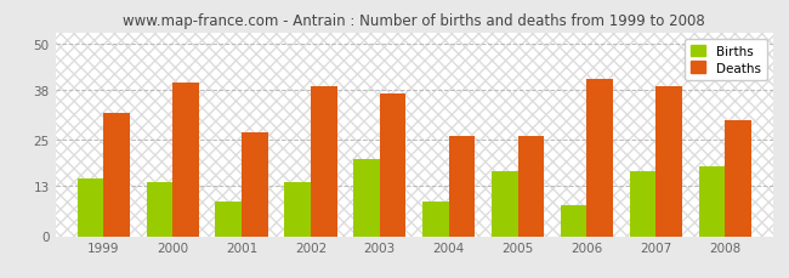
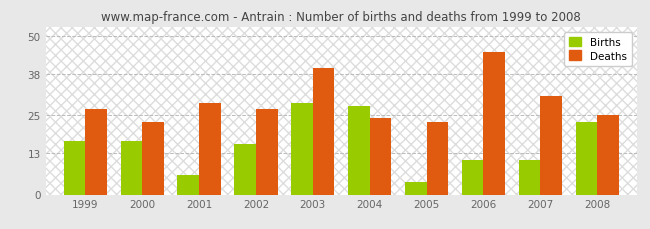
Births/1999: 15 -> 17
Deaths/1999: 32 -> 27
Births/2000: 14 -> 17
Deaths/2000: 40 -> 23
Births/2001: 9 -> 6
Deaths/2001: 27 -> 29
Births/2002: 14 -> 16
Deaths/2002: 39 -> 27
Births/2003: 20 -> 29
Deaths/2003: 37 -> 40
Births/2004: 9 -> 28
Deaths/2004: 26 -> 24
Births/2005: 17 -> 4
Deaths/2005: 26 -> 23
Births/2006: 8 -> 11
Deaths/2006: 41 -> 45
Births/2007: 17 -> 11
Deaths/2007: 39 -> 31
Births/2008: 18 -> 23
Deaths/2008: 30 -> 25
